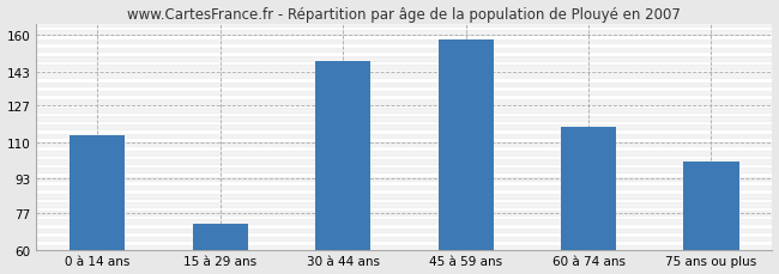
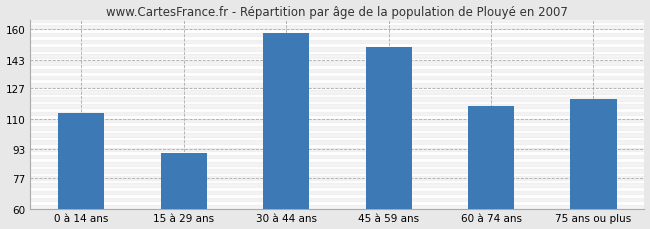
15 à 29 ans: 72 -> 91
30 à 44 ans: 148 -> 158
45 à 59 ans: 158 -> 150
75 ans ou plus: 101 -> 121
